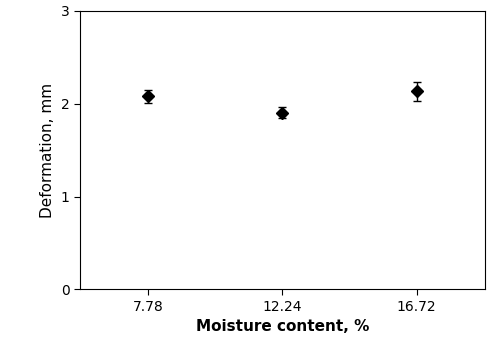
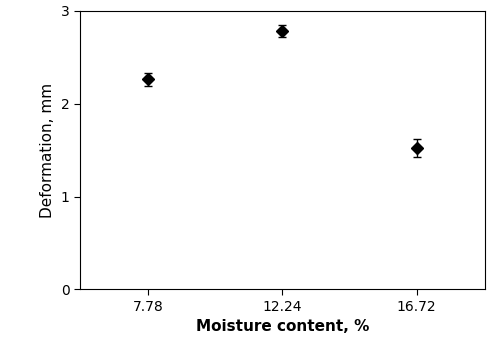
7.78: 2.08 -> 2.26
12.24: 1.90 -> 2.78
16.72: 2.13 -> 1.52
